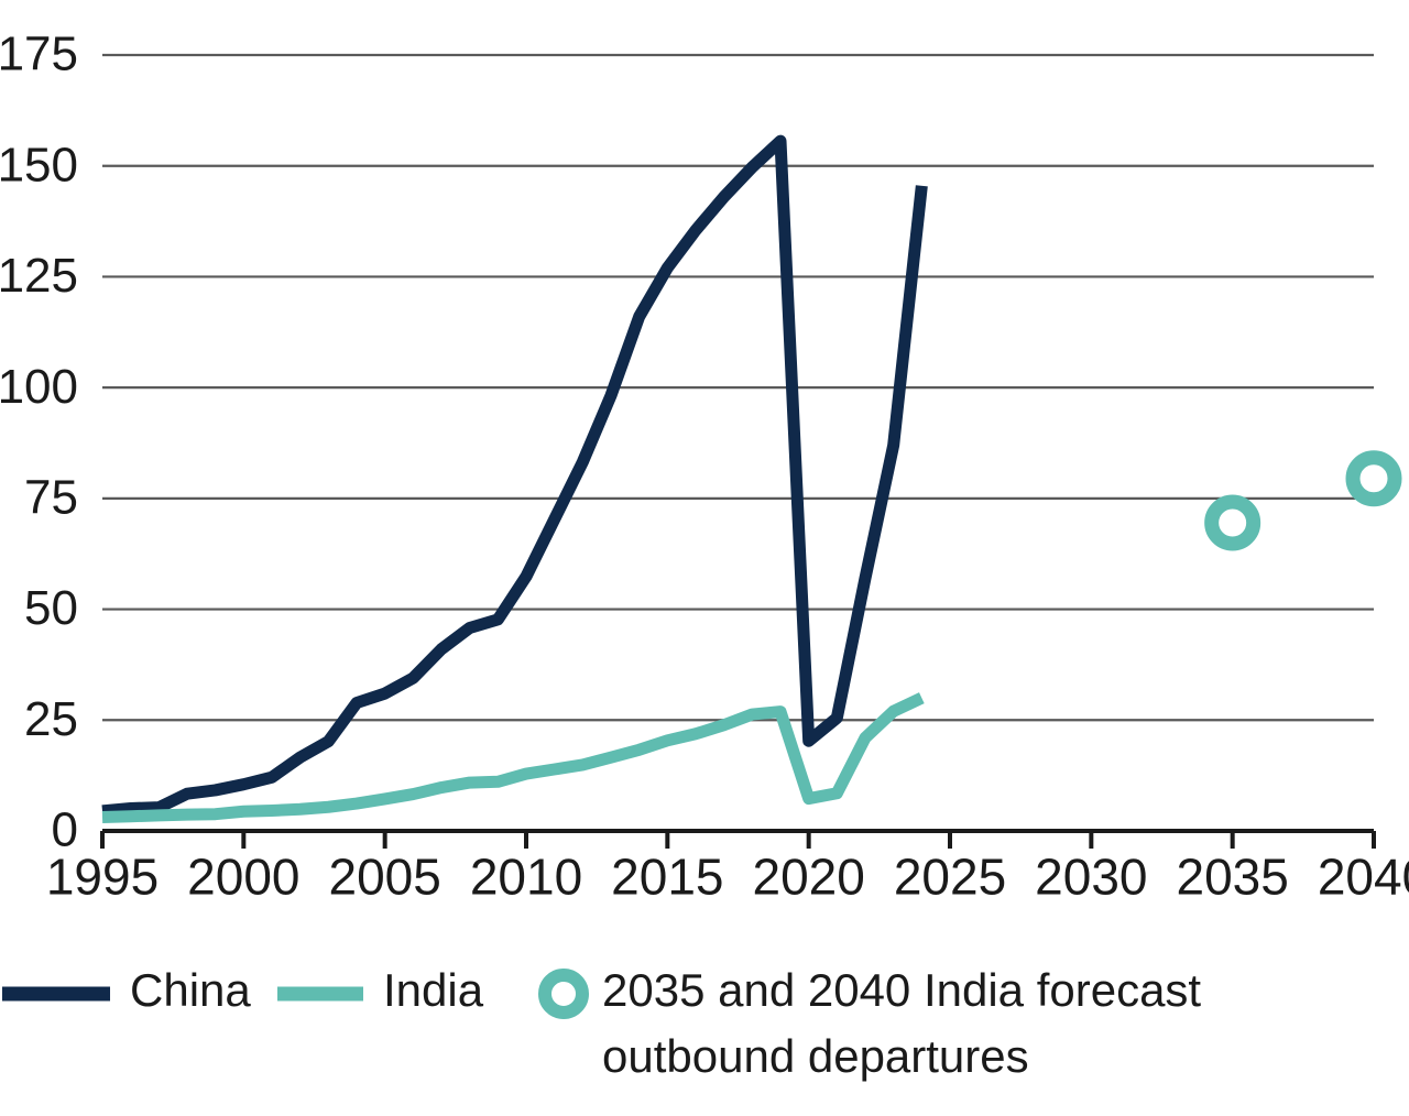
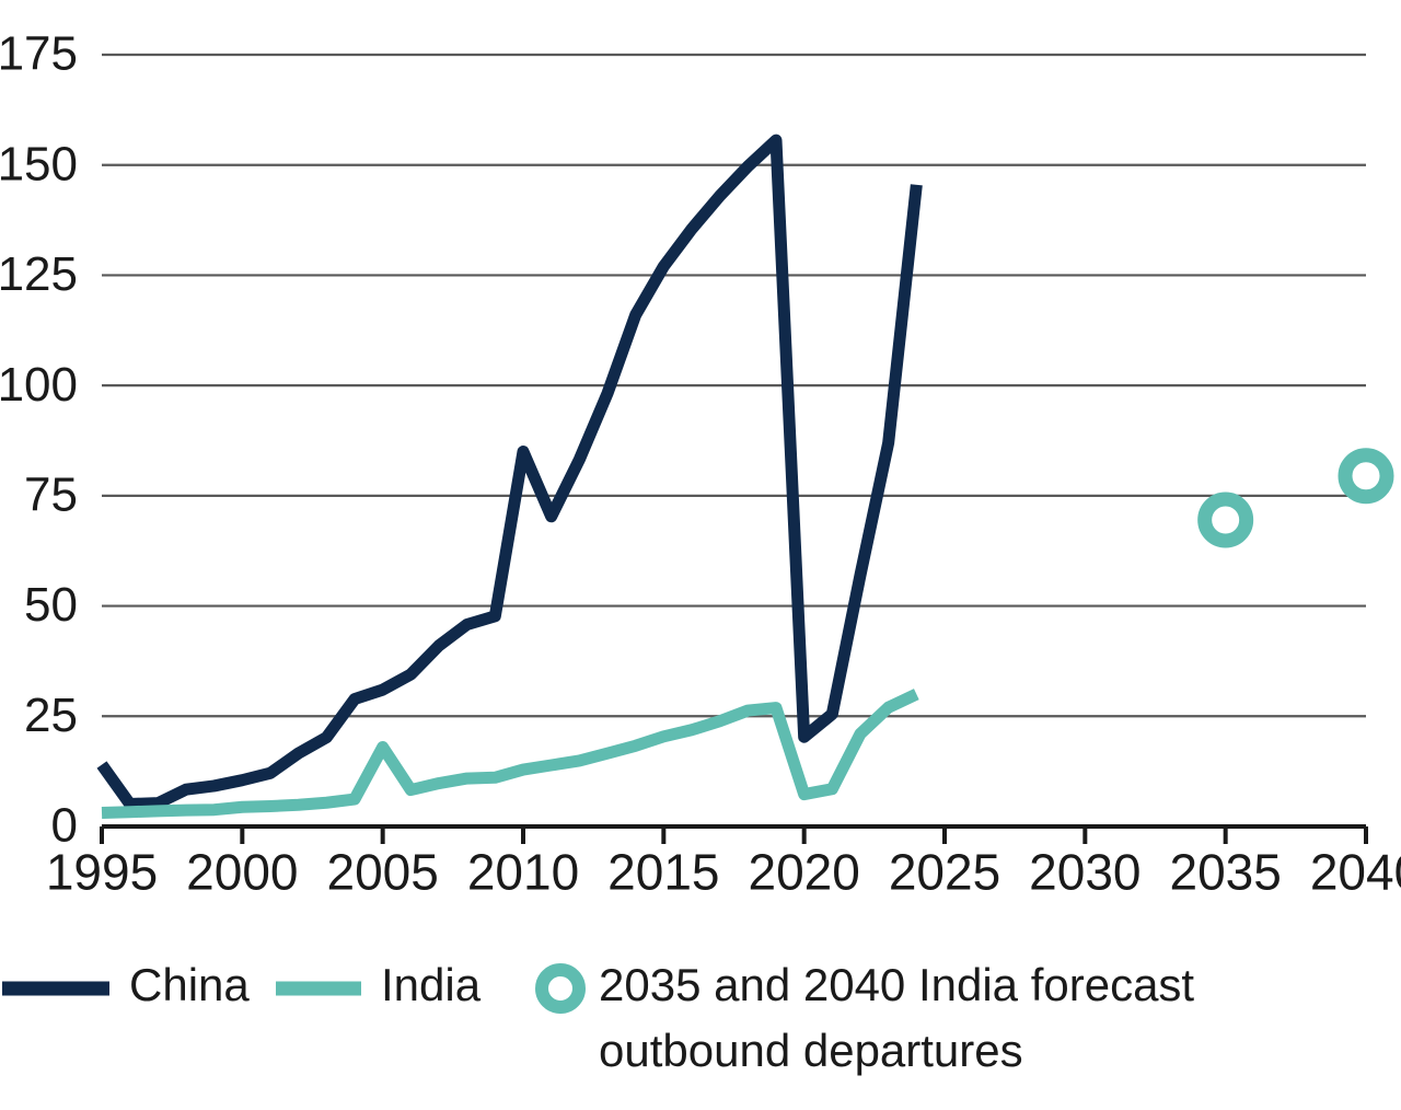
China/1995: 4 -> 14
India/2005: 7 -> 18
China/2010: 57 -> 85
